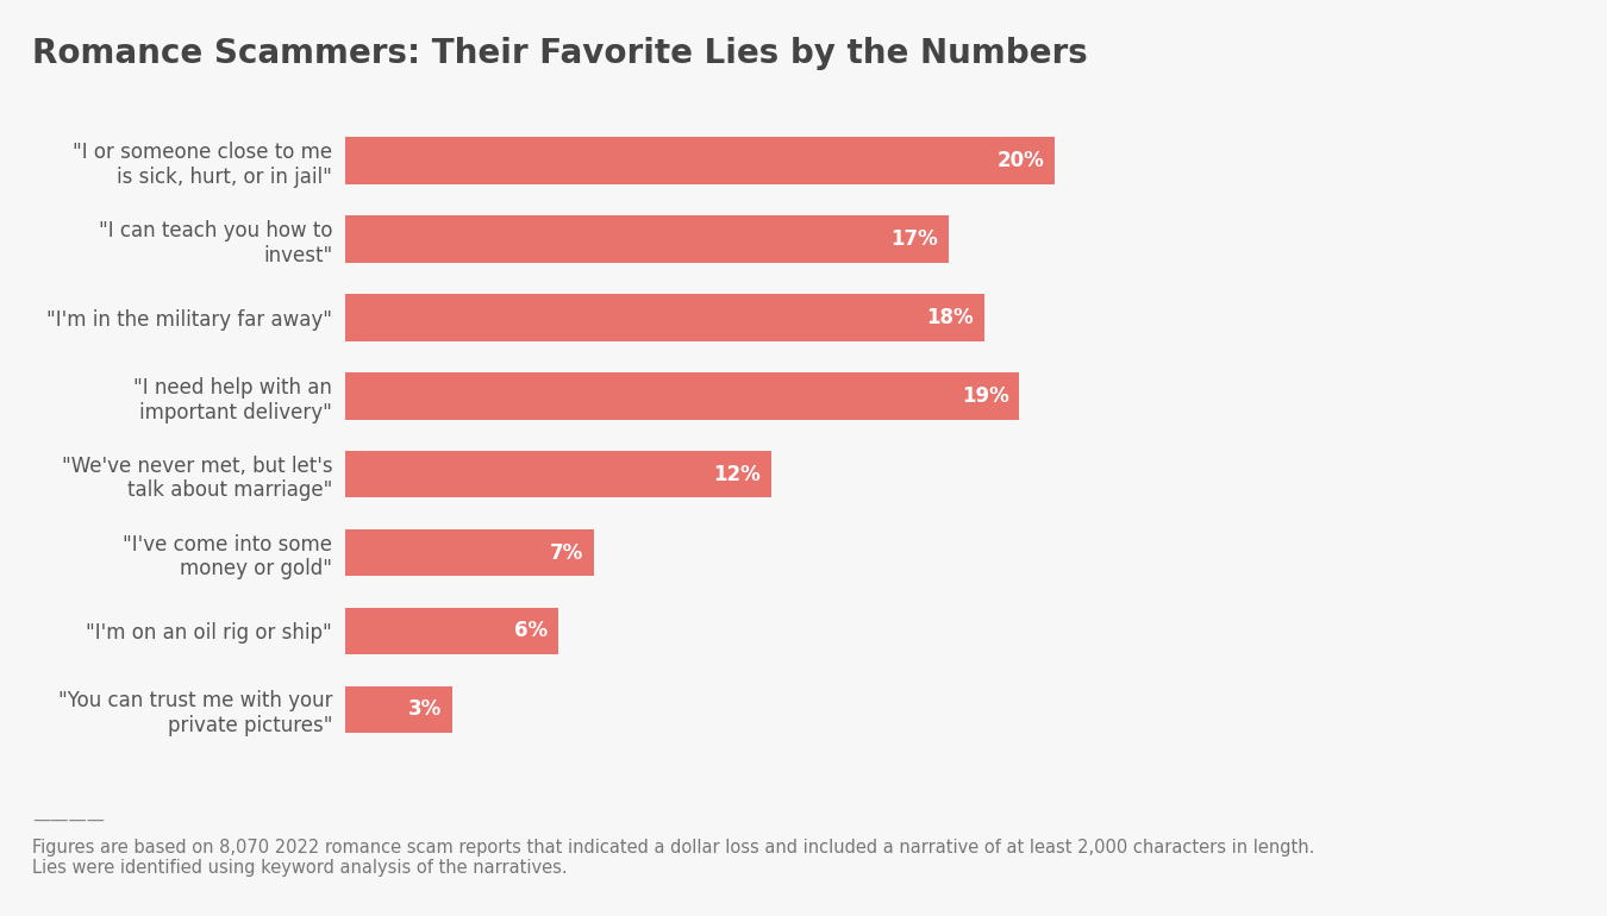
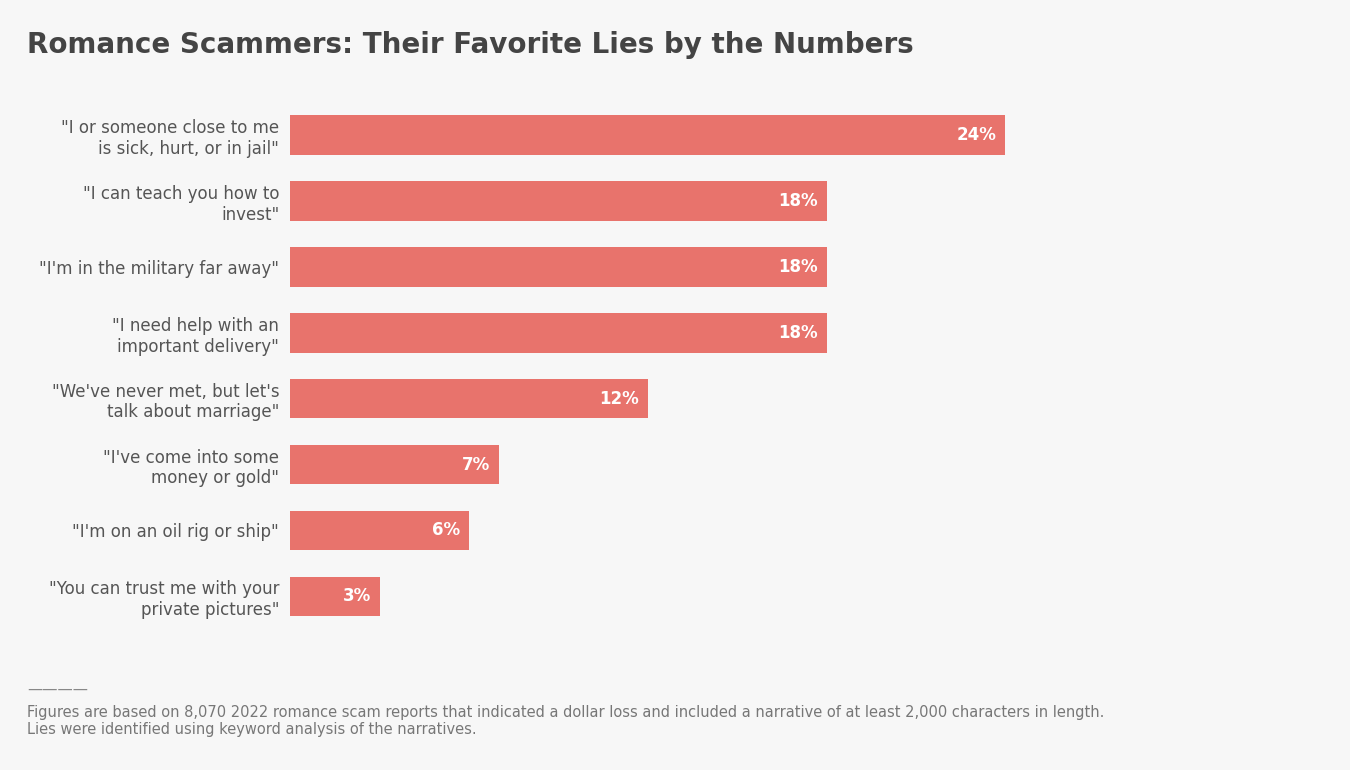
"I or someone close to me is sick, hurt, or in jail": 20% -> 24%
"I can teach you how to invest": 17% -> 18%
"I need help with an important delivery": 19% -> 18%
